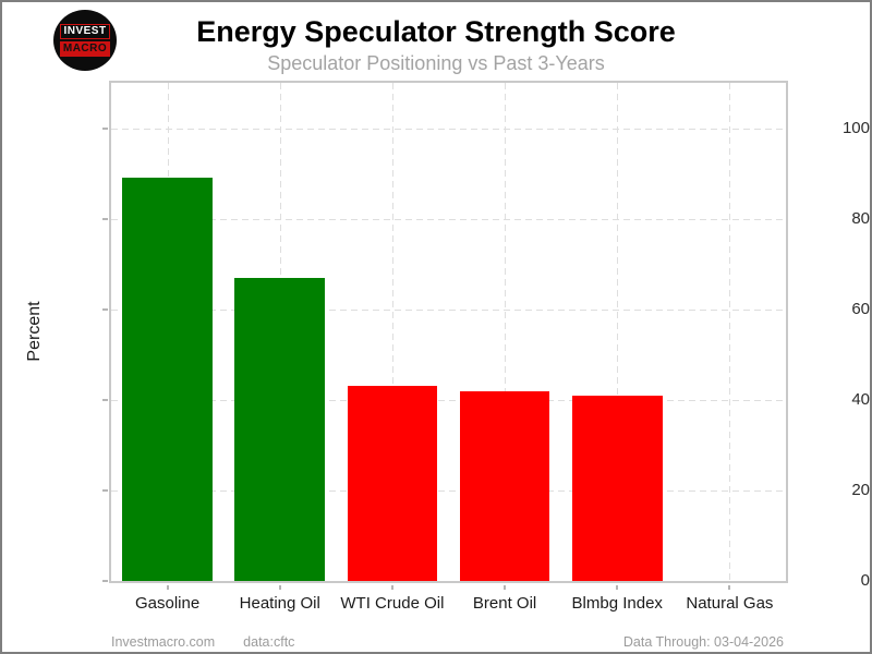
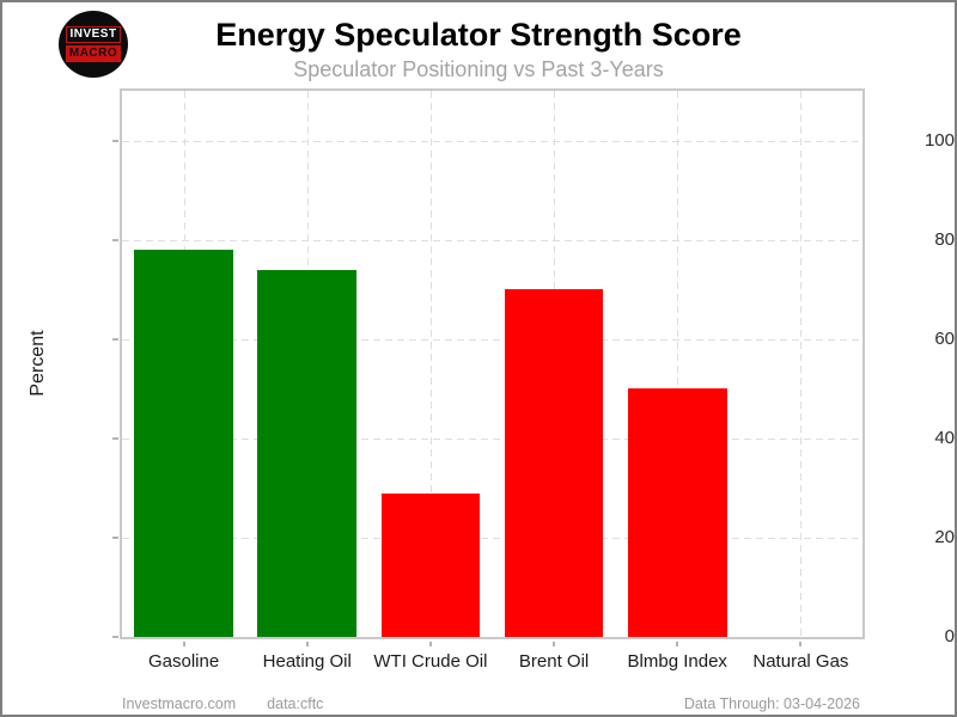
Gasoline: 89 -> 78
Heating Oil: 67 -> 74
WTI Crude Oil: 43 -> 29
Brent Oil: 42 -> 70
Blmbg Index: 41 -> 50
